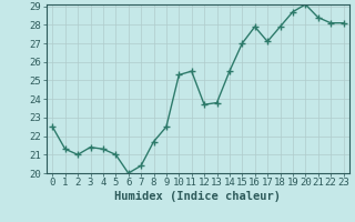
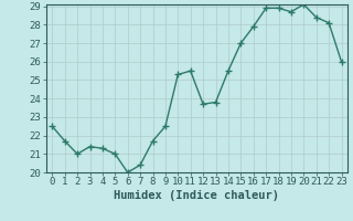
1: 21.3 -> 21.7
17: 27.1 -> 28.9
18: 27.9 -> 28.9
23: 28.1 -> 26.0
